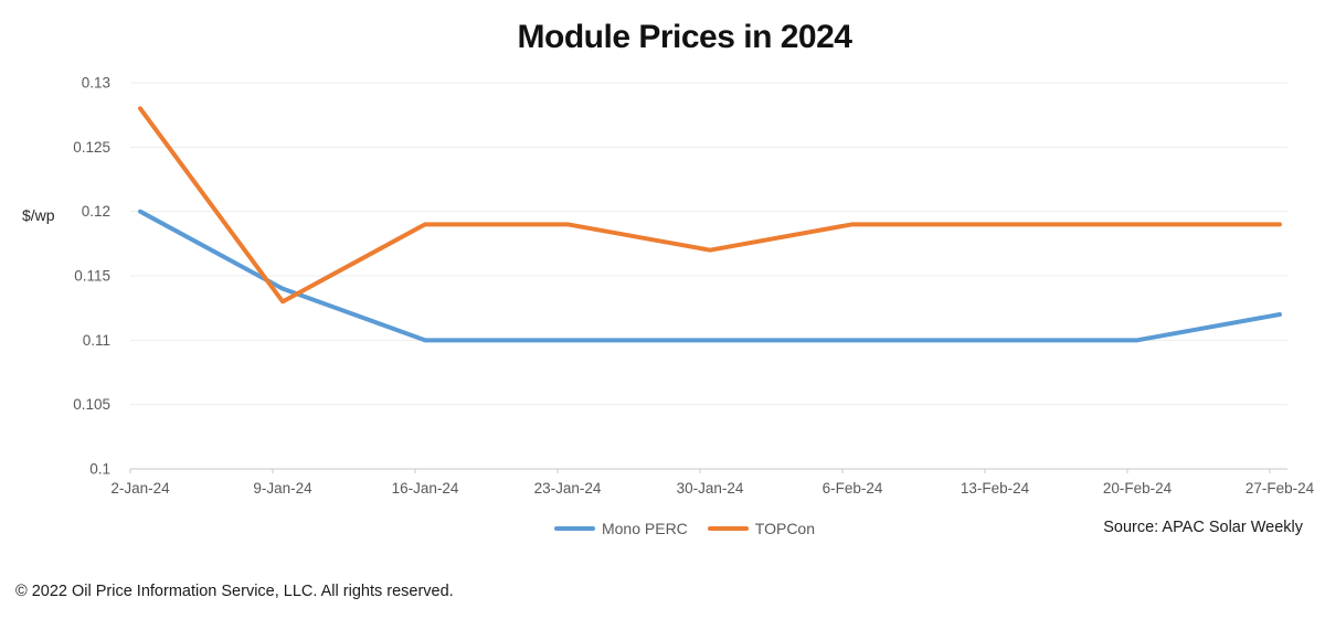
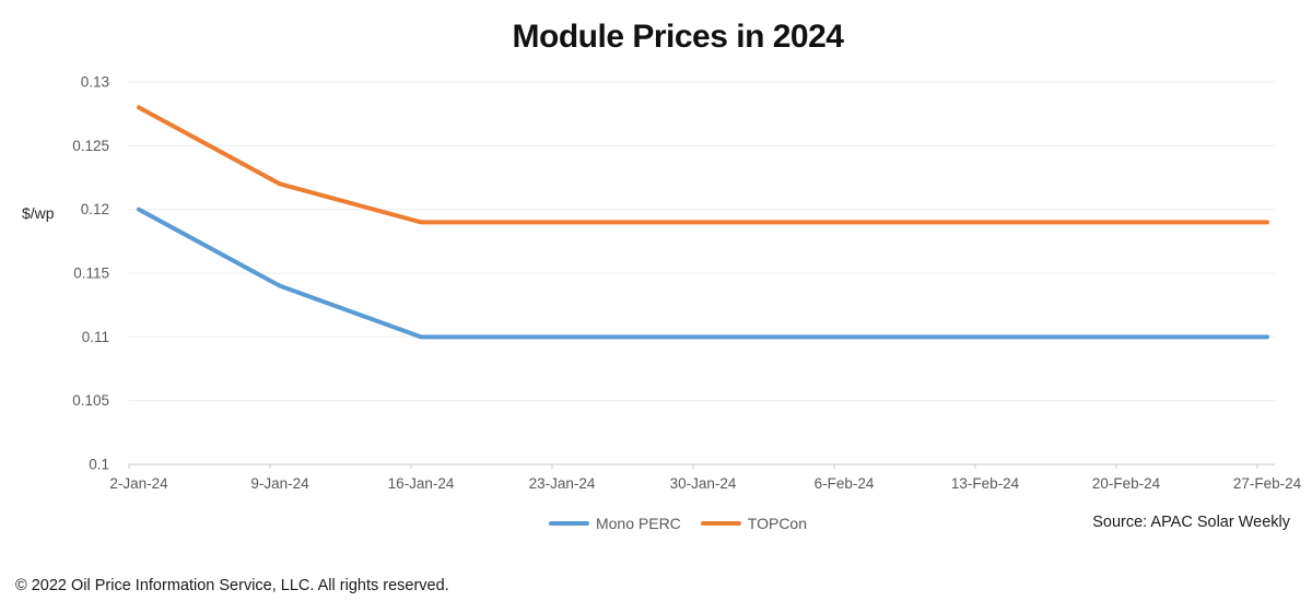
TOPCon/9-Jan-24: 0.113 -> 0.122
TOPCon/30-Jan-24: 0.117 -> 0.119
Mono PERC/27-Feb-24: 0.112 -> 0.110
